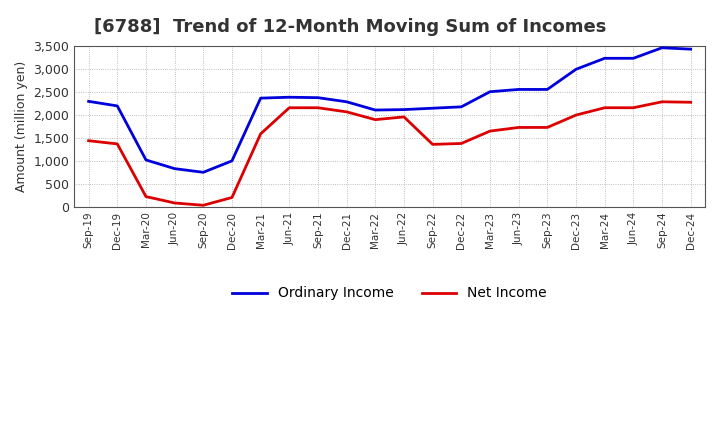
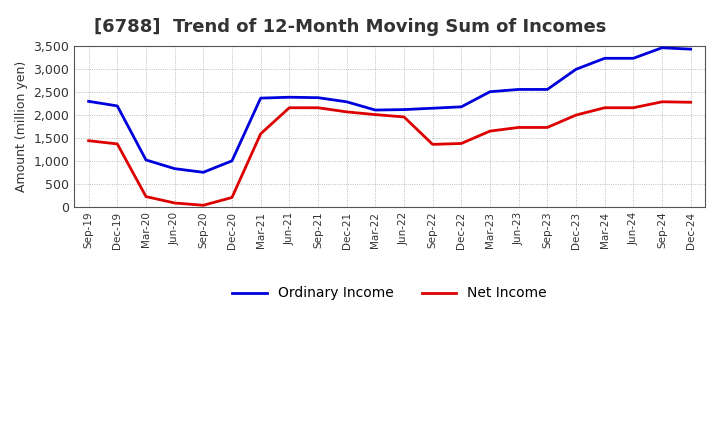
Net Income/Mar-22: 1,900 -> 2,010
